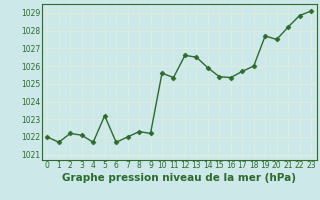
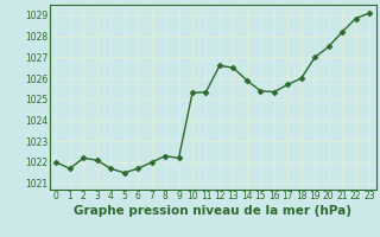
5: 1023.2 -> 1021.5
10: 1025.6 -> 1025.3
19: 1027.7 -> 1027.0
